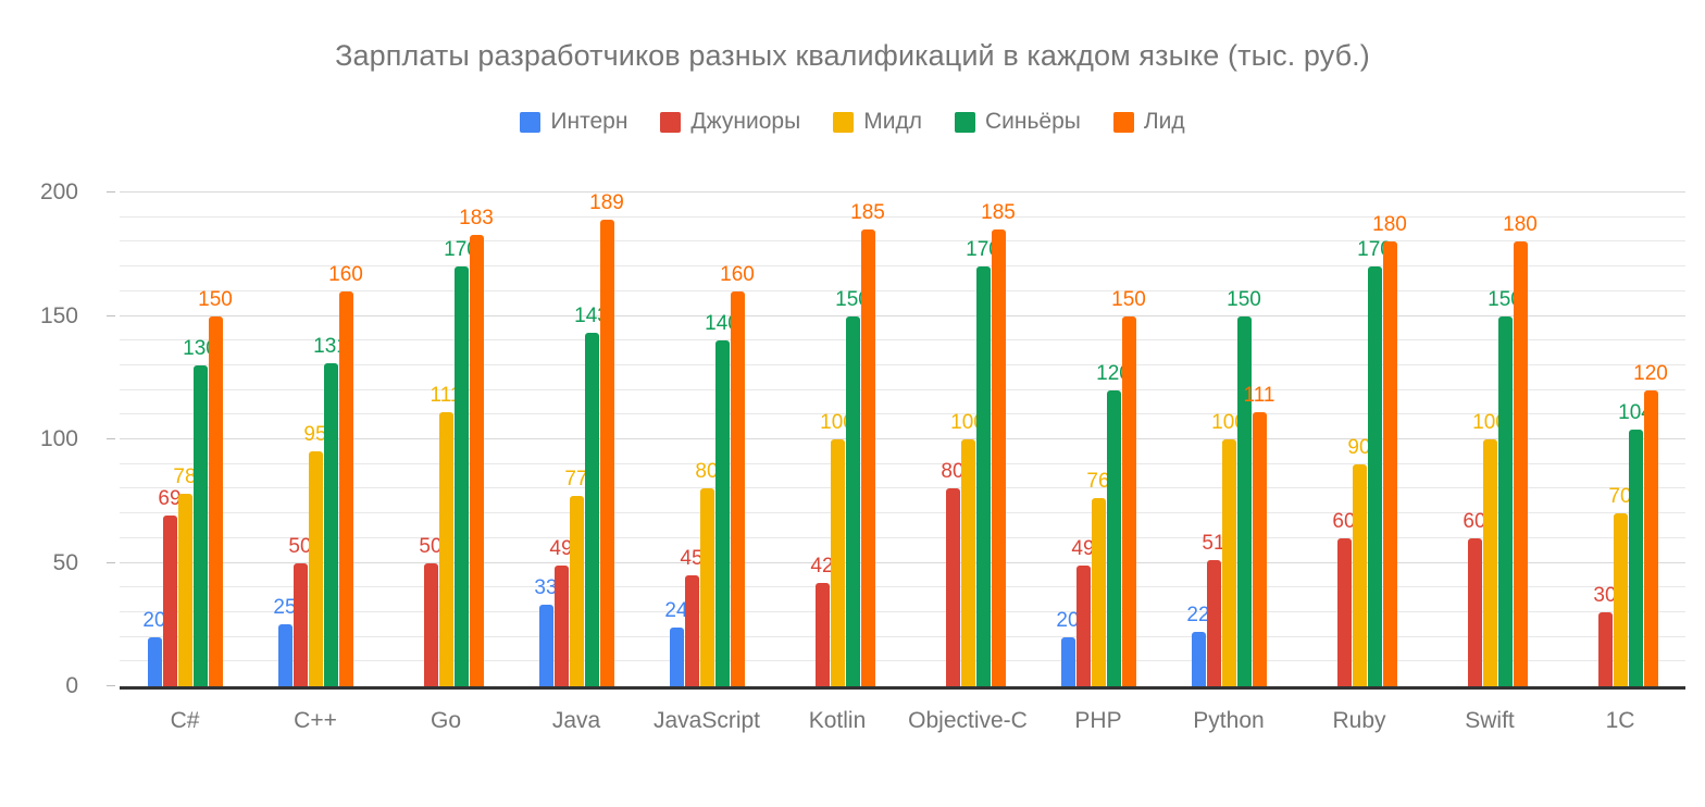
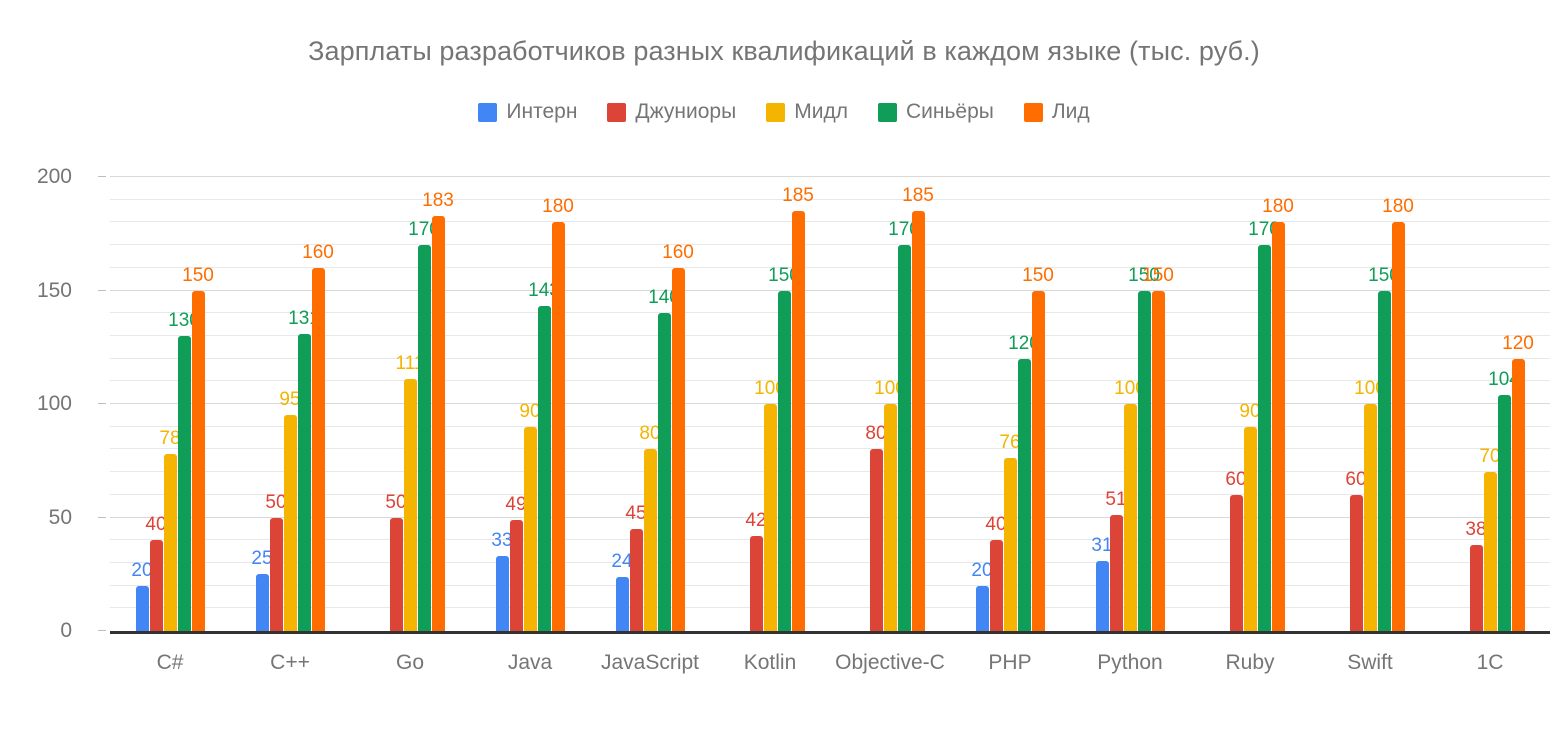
Джуниоры/C#: 69 -> 40
Мидл/Java: 77 -> 90
Лид/Java: 189 -> 180
Джуниоры/PHP: 49 -> 40
Интерн/Python: 22 -> 31
Лид/Python: 111 -> 150
Джуниоры/1C: 30 -> 38
